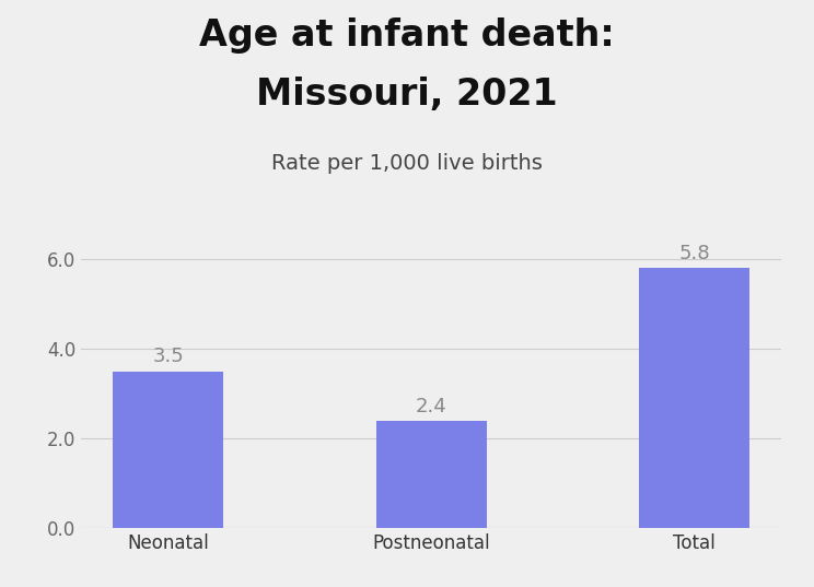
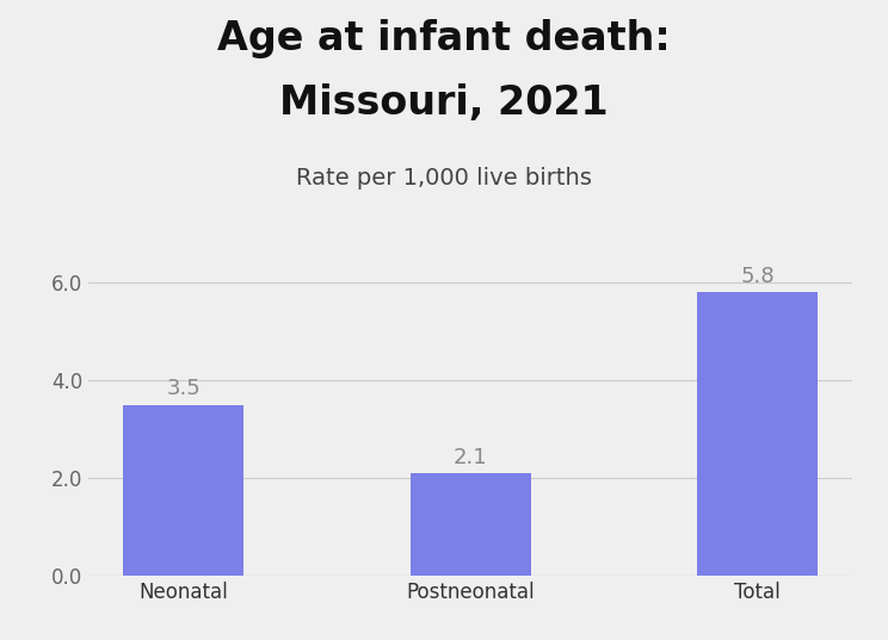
Postneonatal: 2.4 -> 2.1
